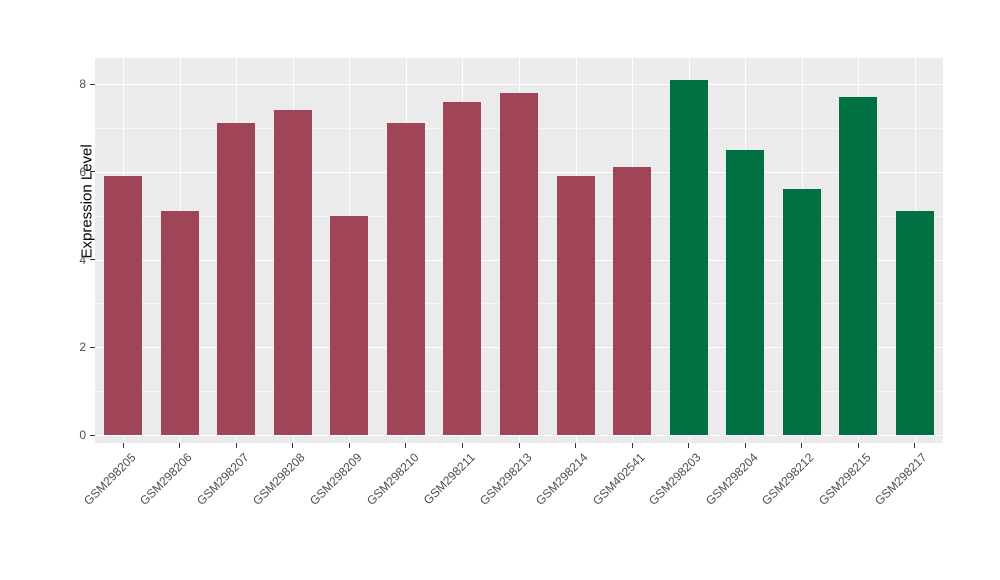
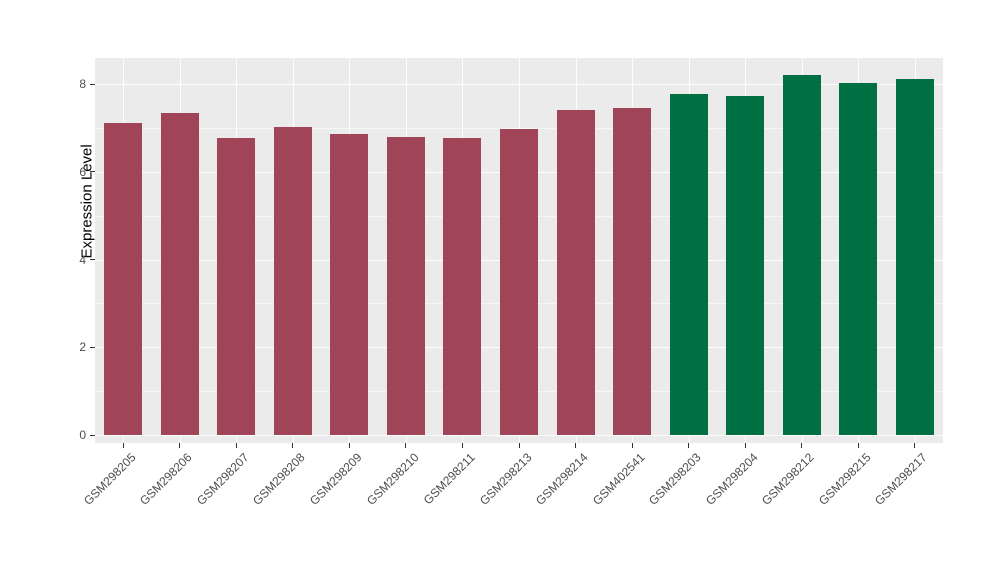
GSM298205: 5.9 -> 7.1
GSM298206: 5.1 -> 7.3
GSM298207: 7.1 -> 6.8
GSM298208: 7.4 -> 7.0
GSM298209: 5.0 -> 6.8
GSM298210: 7.1 -> 6.8
GSM298211: 7.6 -> 6.8
GSM298213: 7.8 -> 7.0
GSM298214: 5.9 -> 7.4
GSM402541: 6.1 -> 7.5
GSM298203: 8.1 -> 7.8
GSM298204: 6.5 -> 7.7
GSM298212: 5.6 -> 8.2
GSM298215: 7.7 -> 8.0
GSM298217: 5.1 -> 8.1
